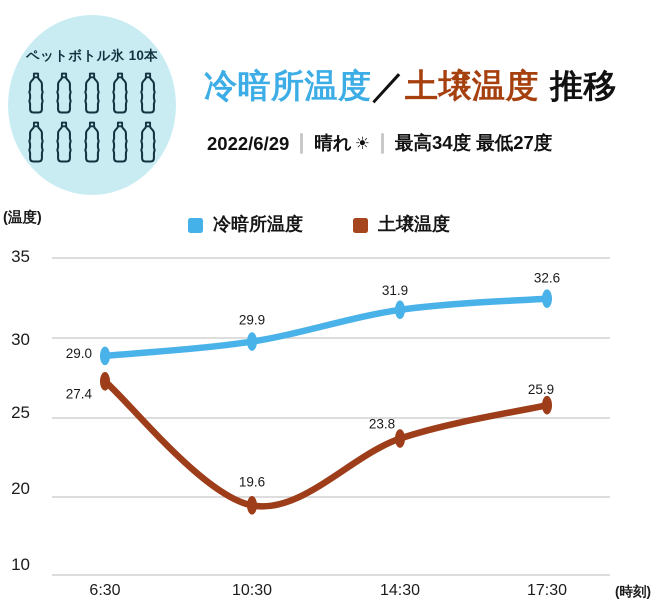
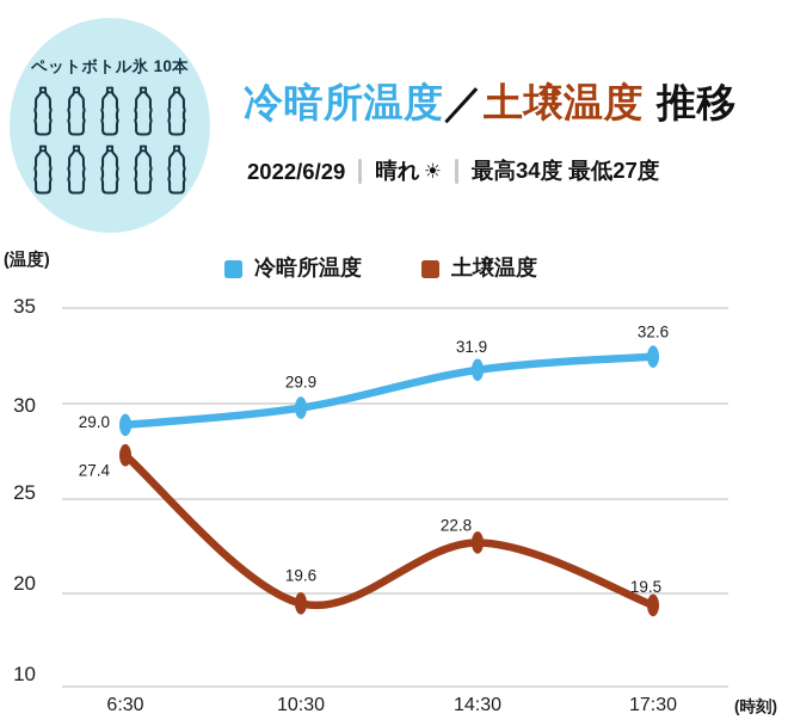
土壌温度/14:30: 23.8 -> 22.8
土壌温度/17:30: 25.9 -> 19.5
